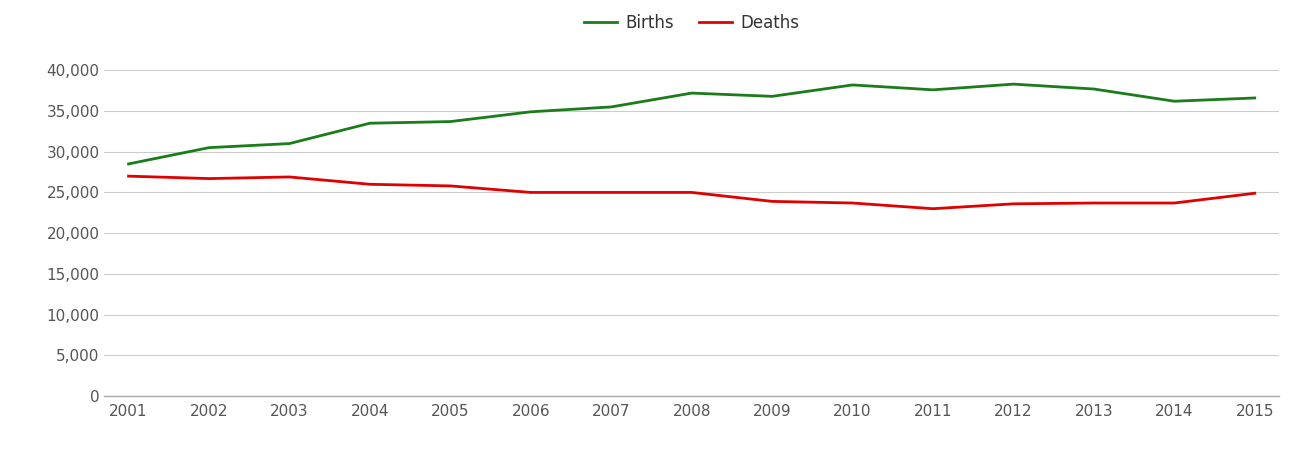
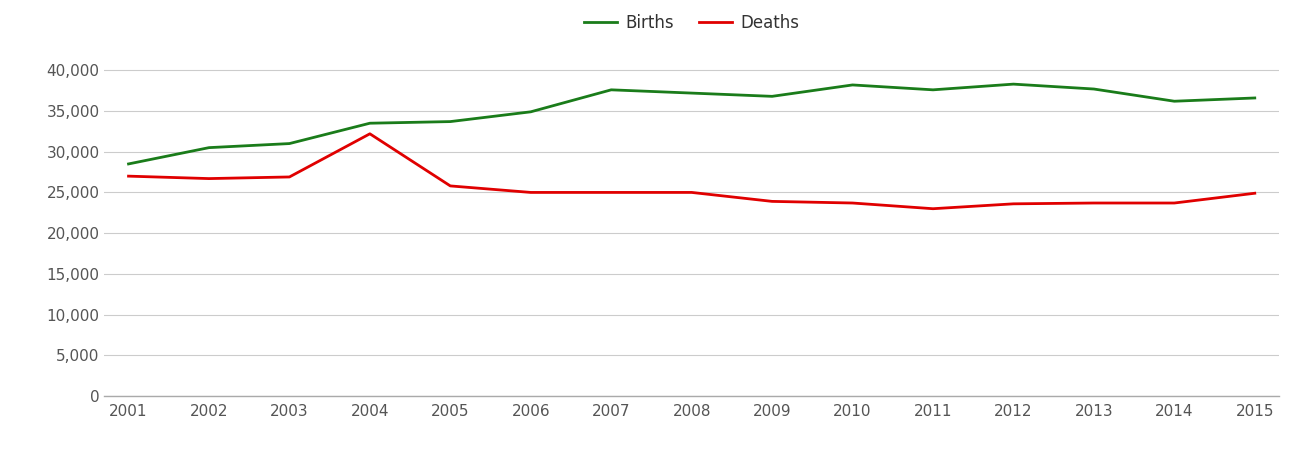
Deaths/2004: 26,000 -> 32,200
Births/2007: 35,500 -> 37,600
